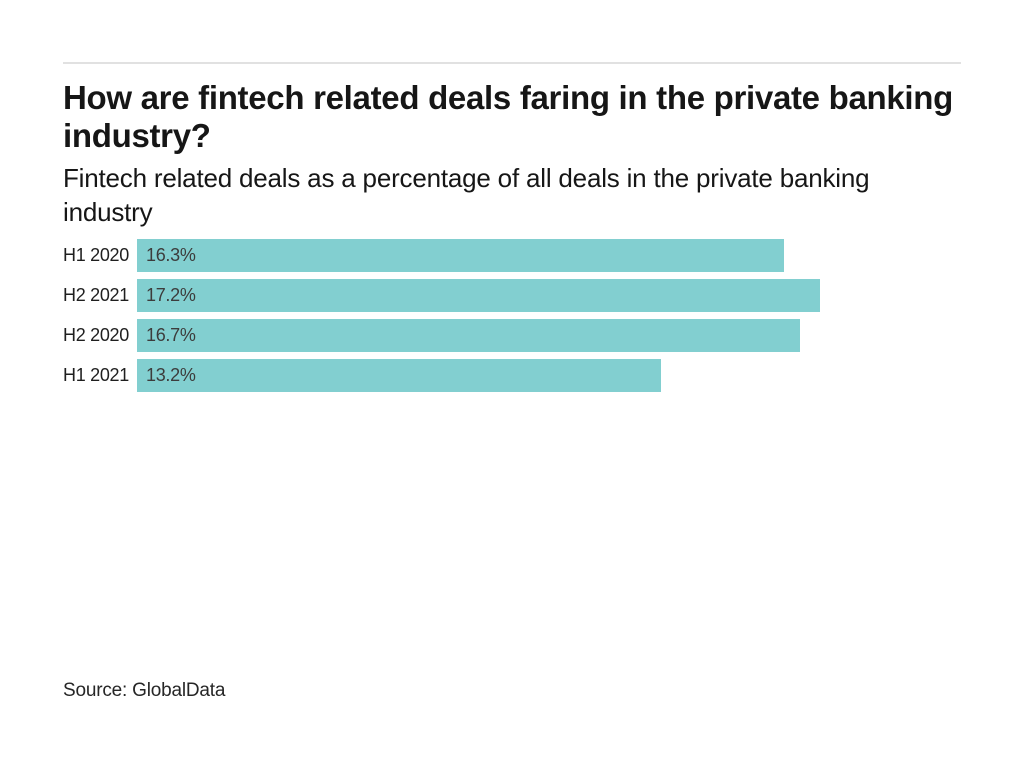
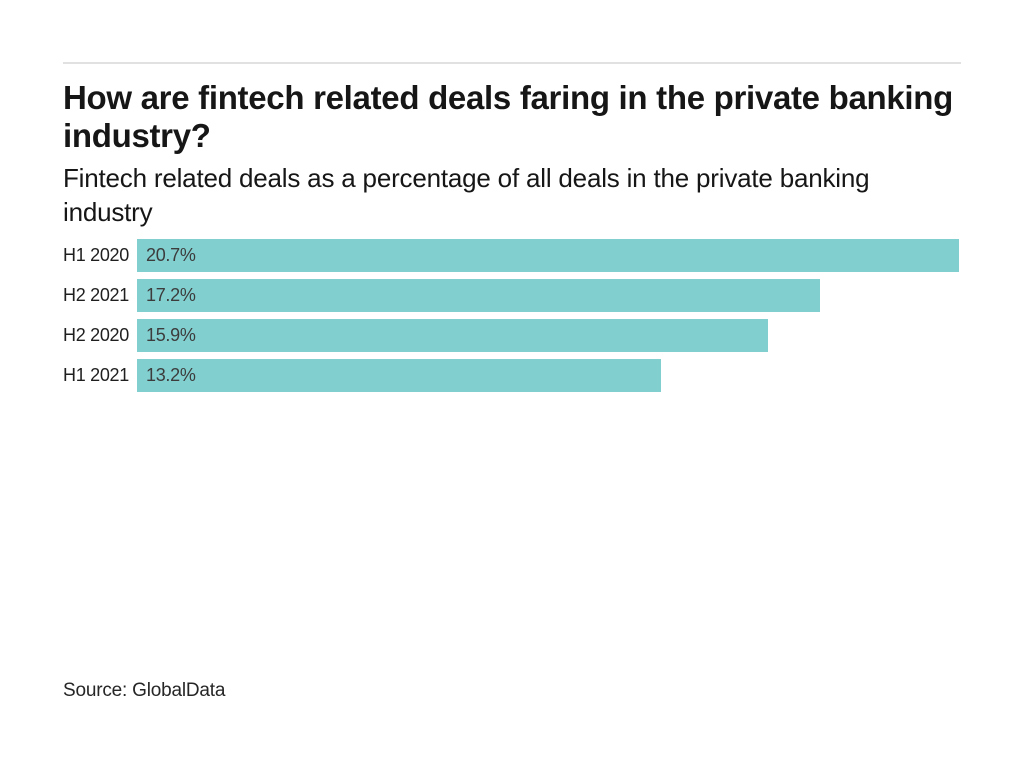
H1 2020: 16.3% -> 20.7%
H2 2020: 16.7% -> 15.9%
